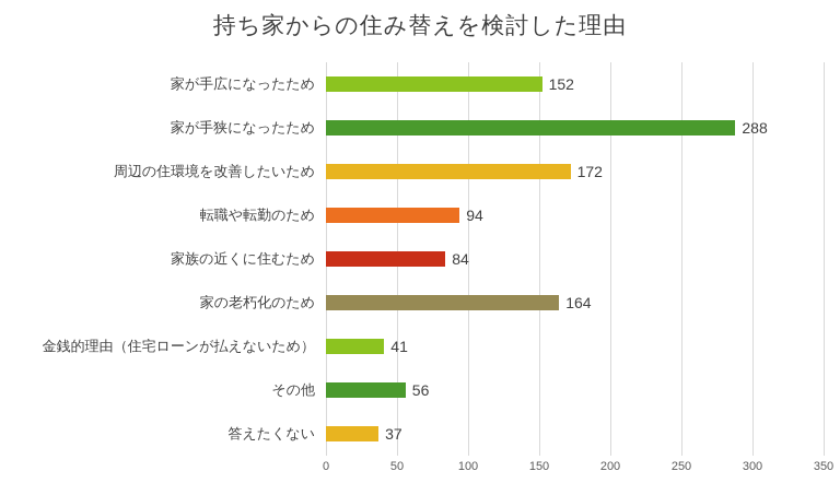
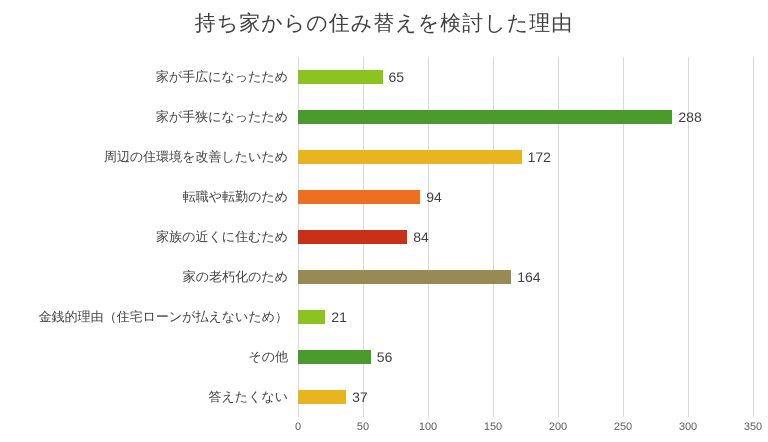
家が手広になったため: 152 -> 65
金銭的理由（住宅ローンが払えないため）: 41 -> 21
